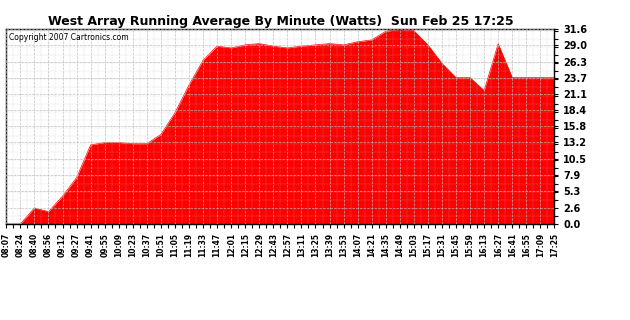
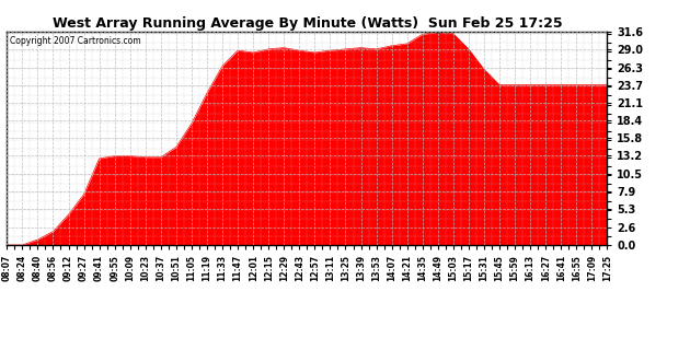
08:40: 2.6 -> 0.8
16:13: 21.6 -> 23.7
16:27: 29.2 -> 23.7
